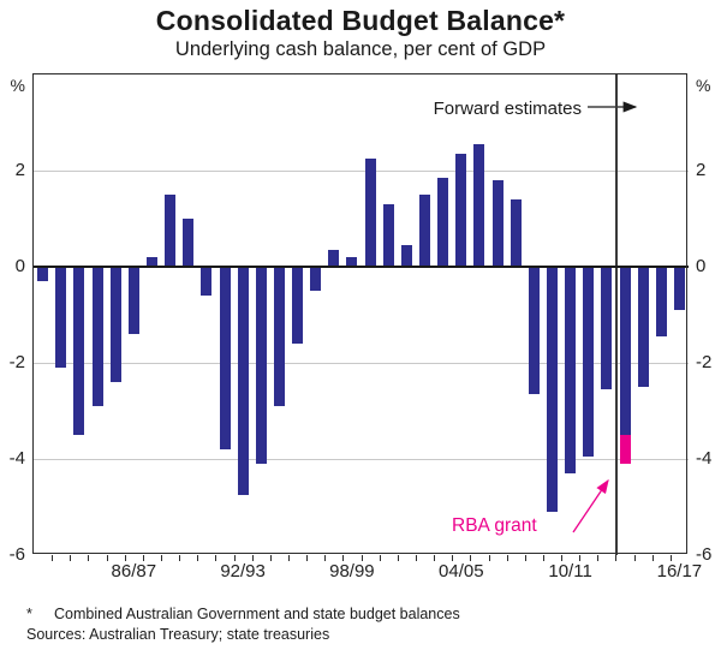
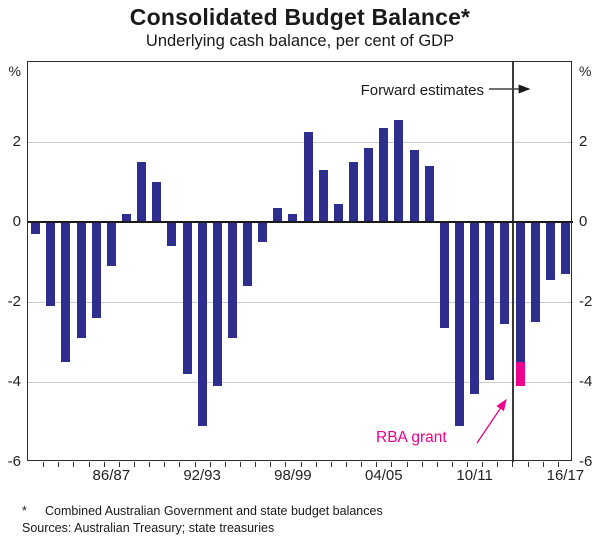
86/87: -1.4 -> -1.1
92/93: -4.8 -> -5.1
16/17: -0.9 -> -1.3
